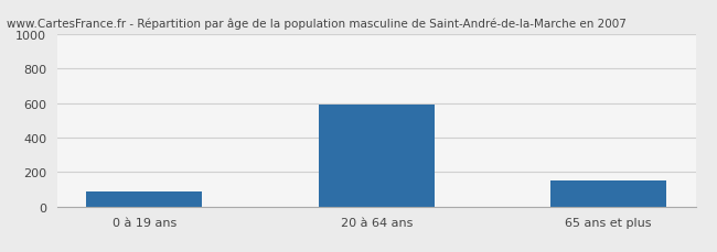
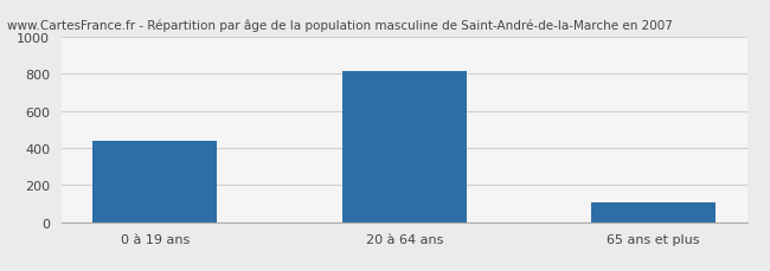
0 à 19 ans: 90 -> 440
20 à 64 ans: 590 -> 810
65 ans et plus: 150 -> 110
